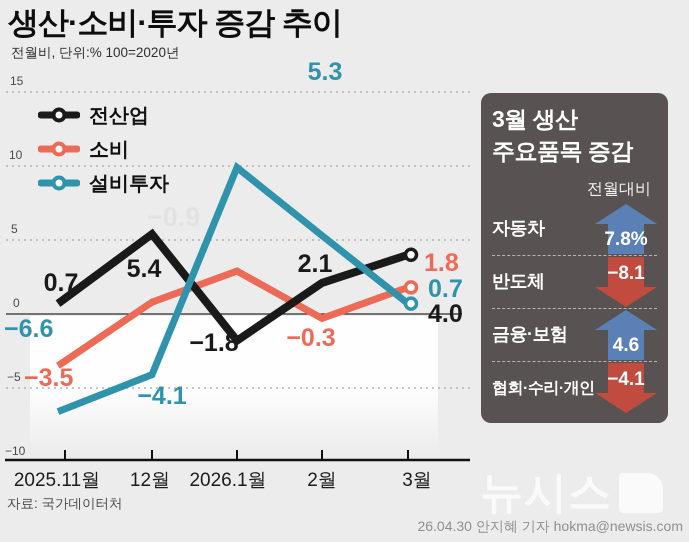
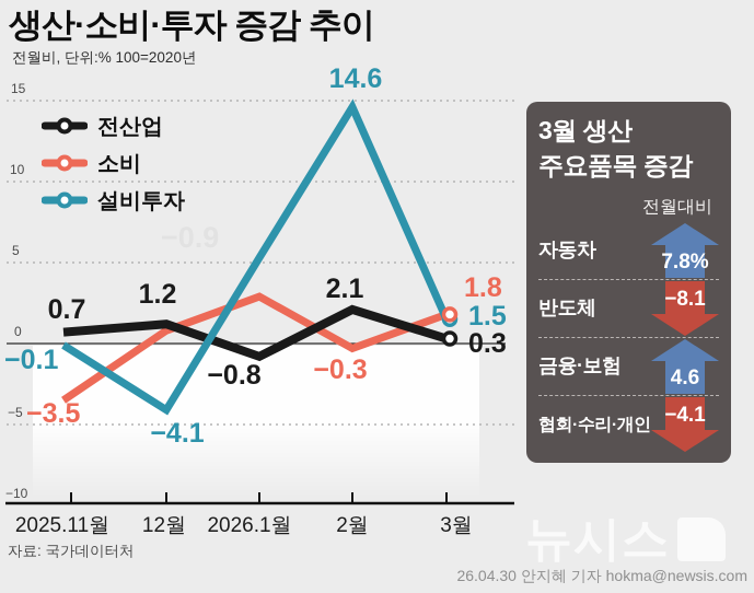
설비투자/2025.11월: −6.6 -> −0.1
전산업/12월: 5.4 -> 1.2
전산업/2026.1월: −1.8 -> −0.8
설비투자/2026.1월: 9.9 -> 5.3
설비투자/2월: 5.3 -> 14.6
전산업/3월: 4.0 -> 0.3
설비투자/3월: 0.7 -> 1.5
